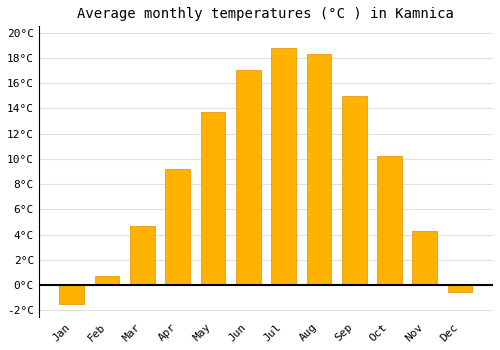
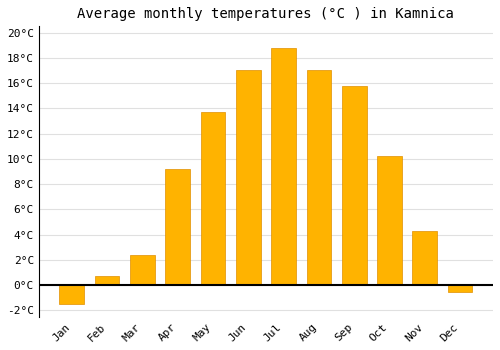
Mar: 4.7°C -> 2.4°C
Aug: 18.3°C -> 17.0°C
Sep: 15.0°C -> 15.8°C
